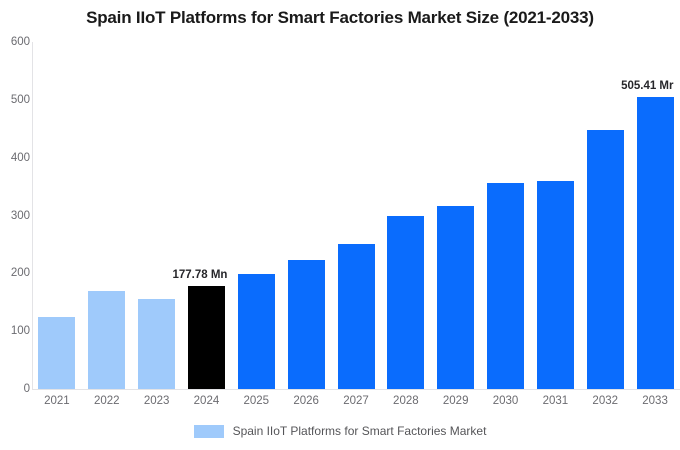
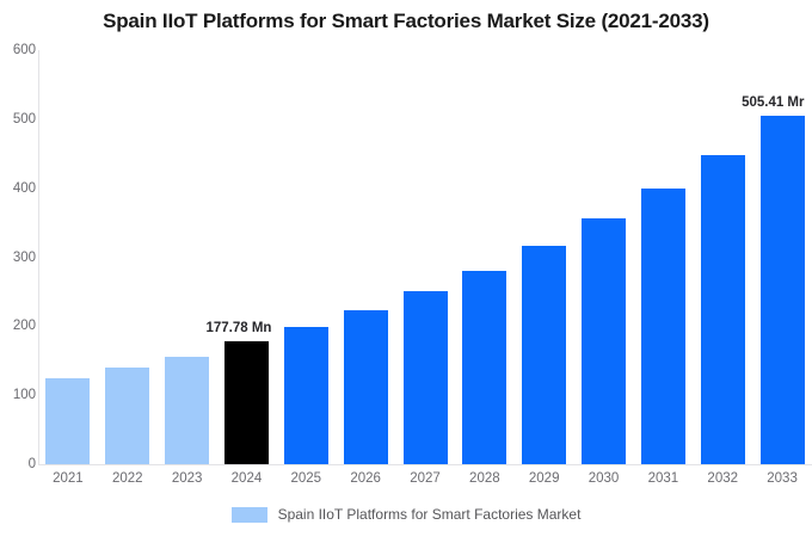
2022: 170 -> 140
2028: 300 -> 280
2031: 360 -> 400
